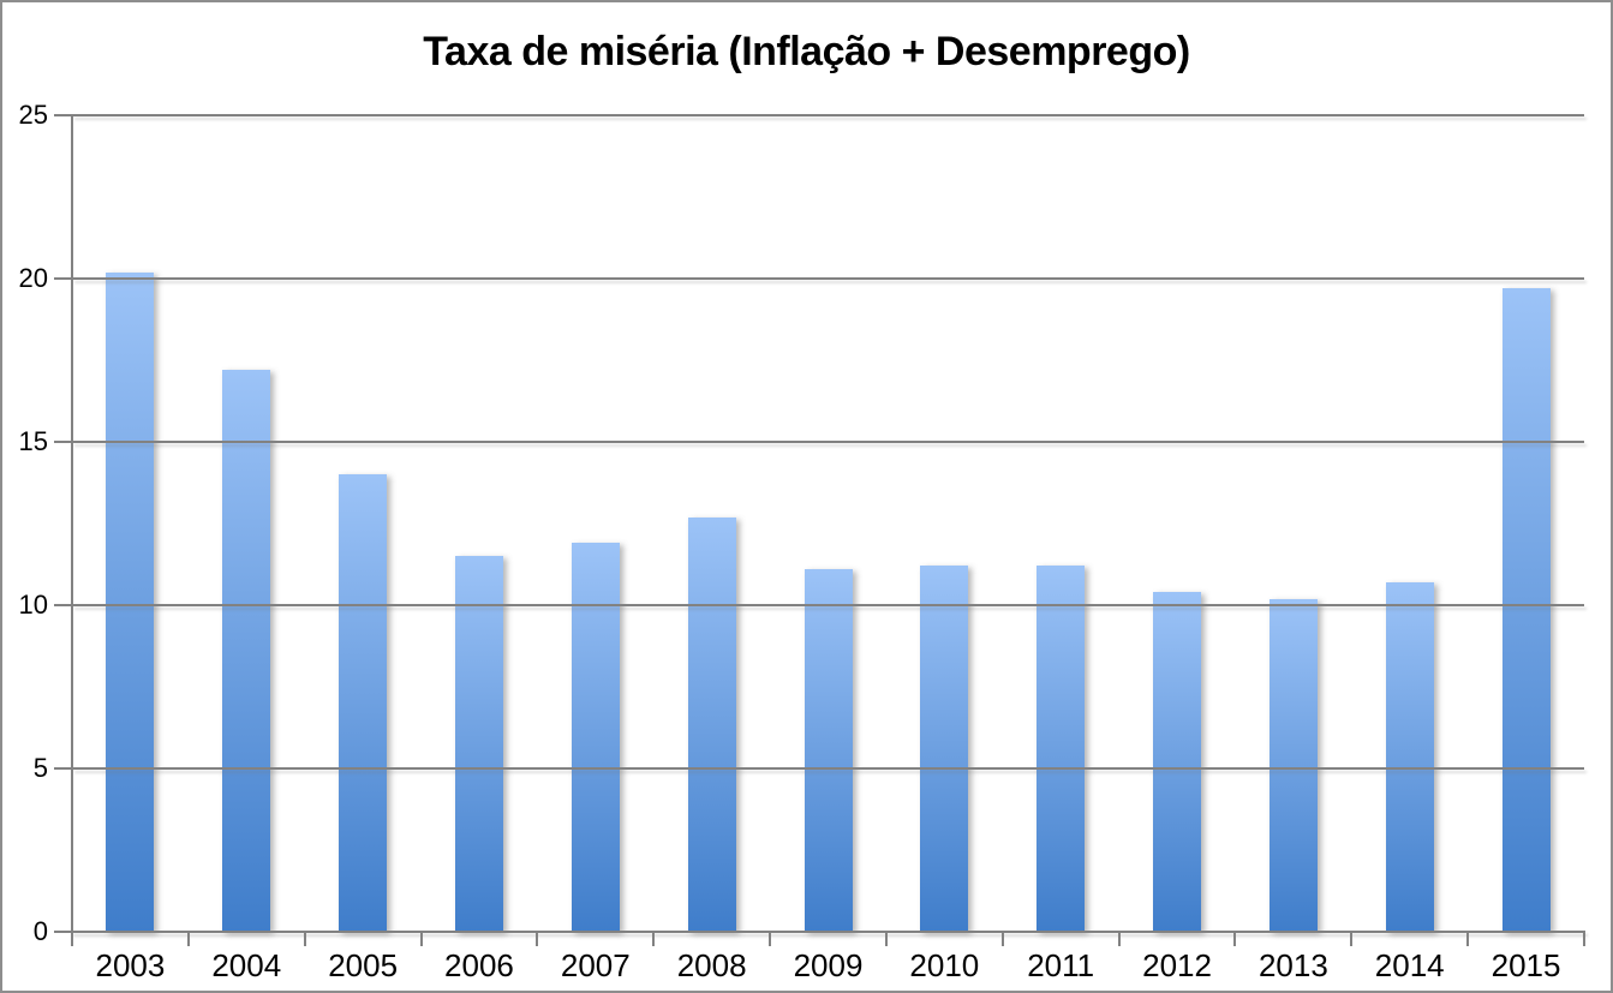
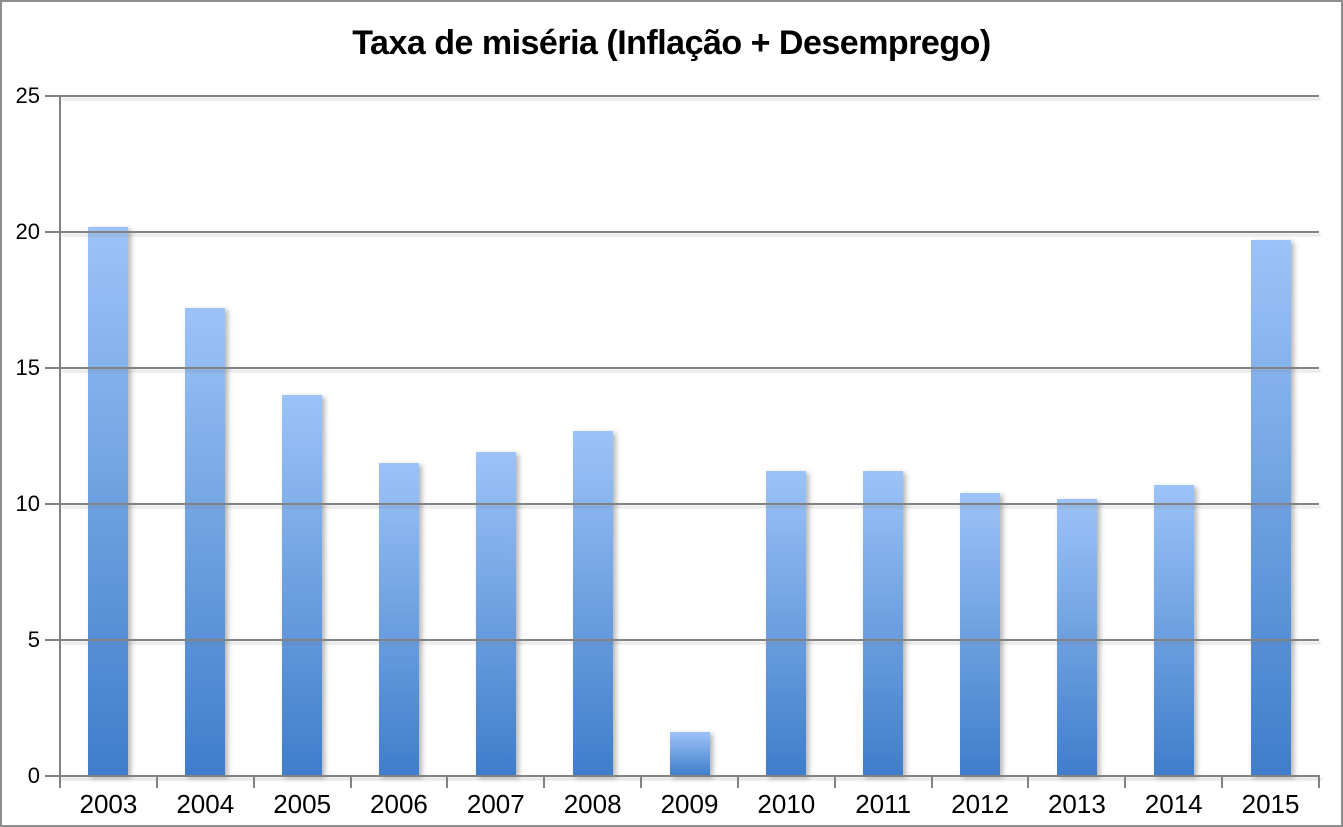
2009: 11.1 -> 1.6
